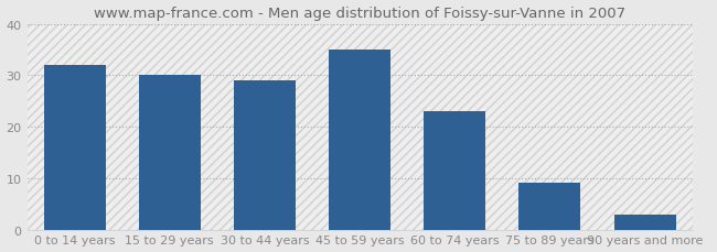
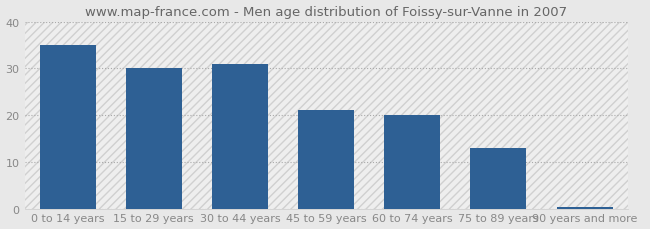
0 to 14 years: 32.0 -> 35.0
30 to 44 years: 29.0 -> 31.0
45 to 59 years: 35.0 -> 21.0
60 to 74 years: 23.0 -> 20.0
75 to 89 years: 9.0 -> 13.0
90 years and more: 3.0 -> 0.4
